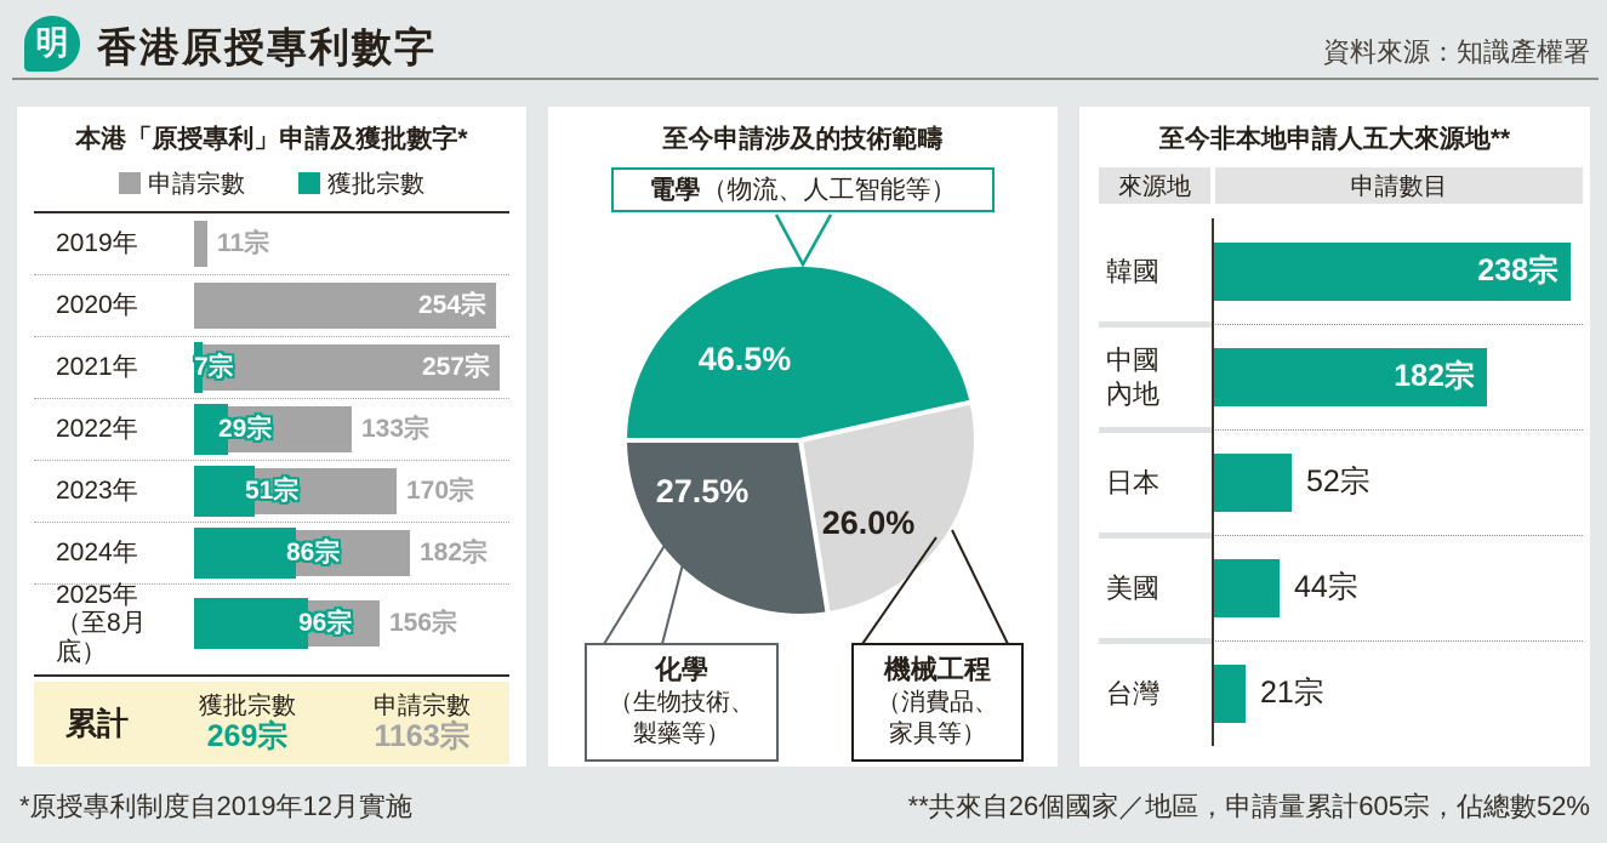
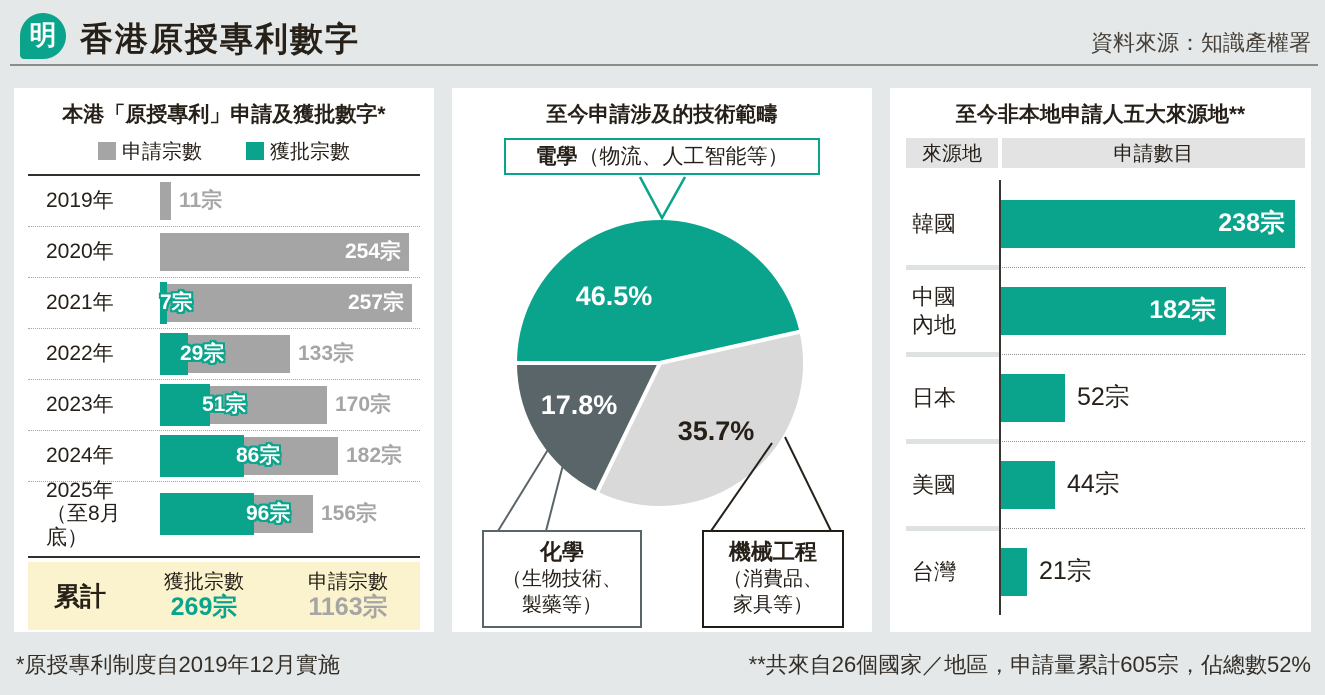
至今申請涉及的技術範疇/機械工程: 26.0% -> 35.7%
至今申請涉及的技術範疇/化學: 27.5% -> 17.8%
